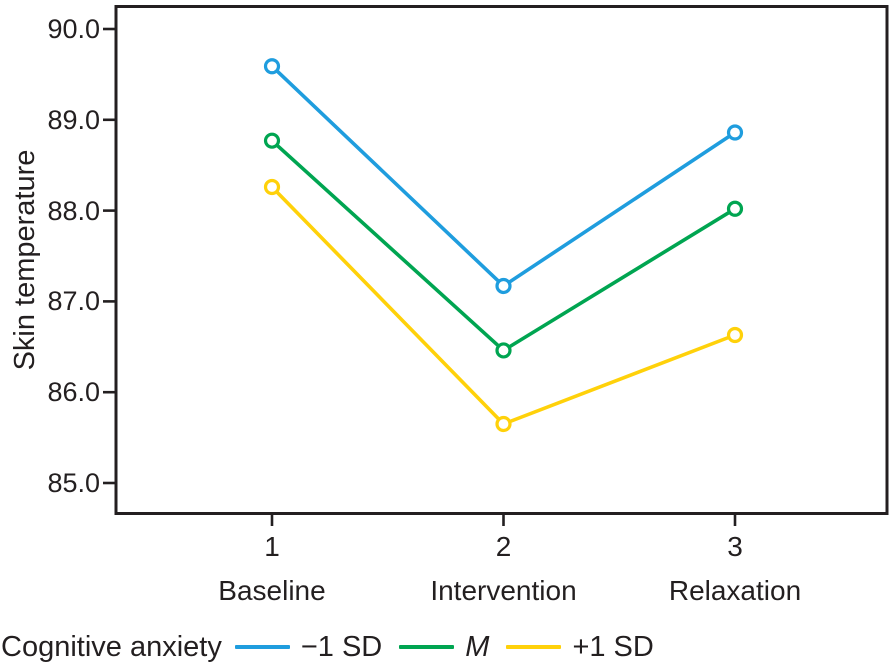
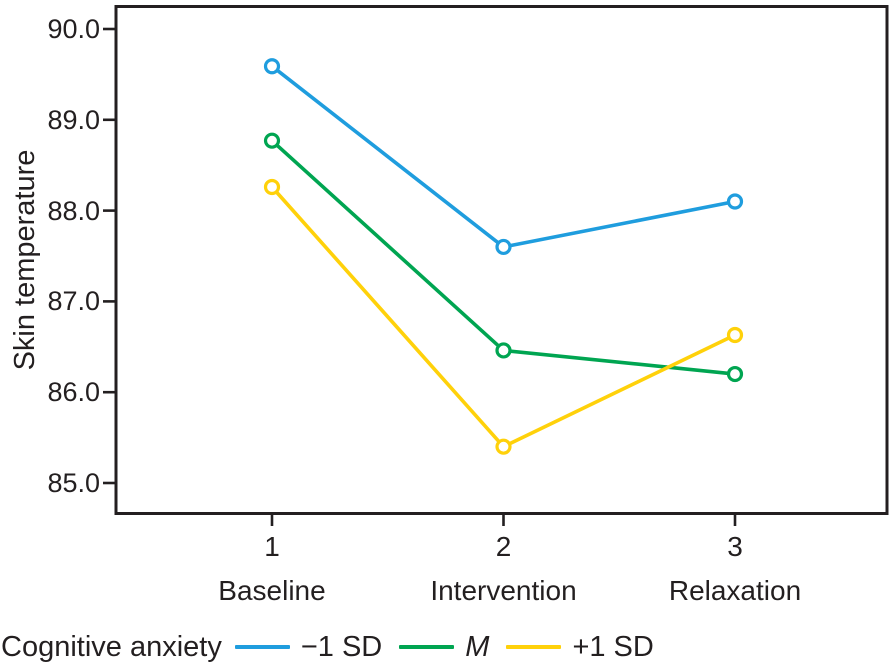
−1 SD/2: 87.2 -> 87.6
+1 SD/2: 85.7 -> 85.4
−1 SD/3: 88.9 -> 88.1
M/3: 88.0 -> 86.2
